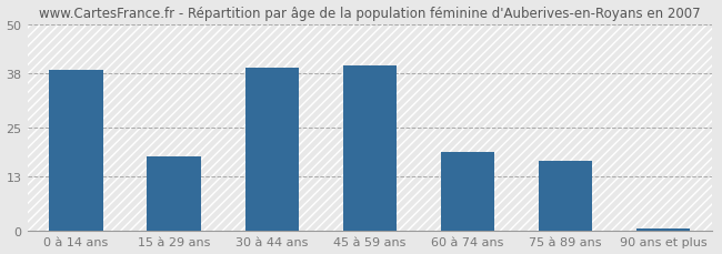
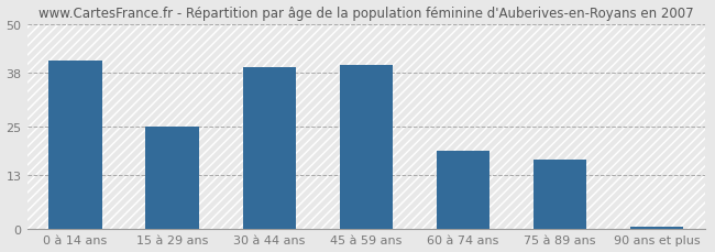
0 à 14 ans: 39.0 -> 41.0
15 à 29 ans: 18.0 -> 25.0
